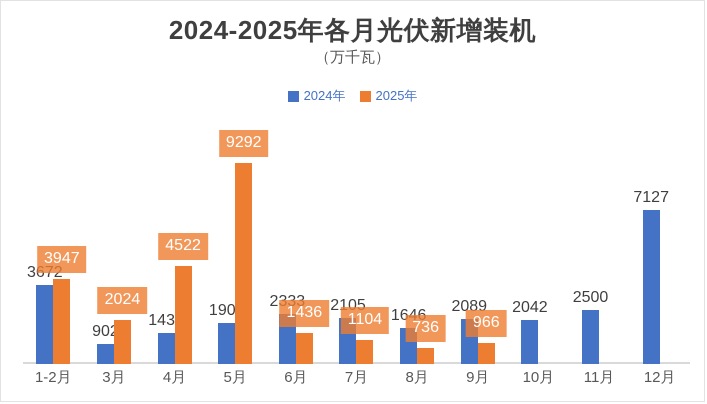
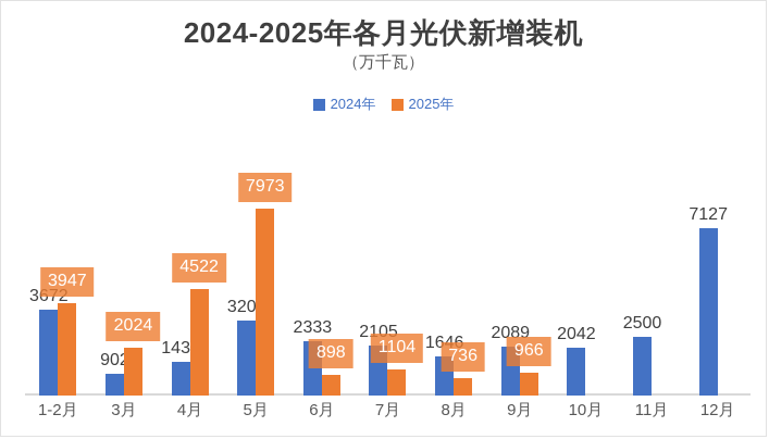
2024年/5月: 1904 -> 3206
2025年/5月: 9292 -> 7973
2025年/6月: 1436 -> 898
